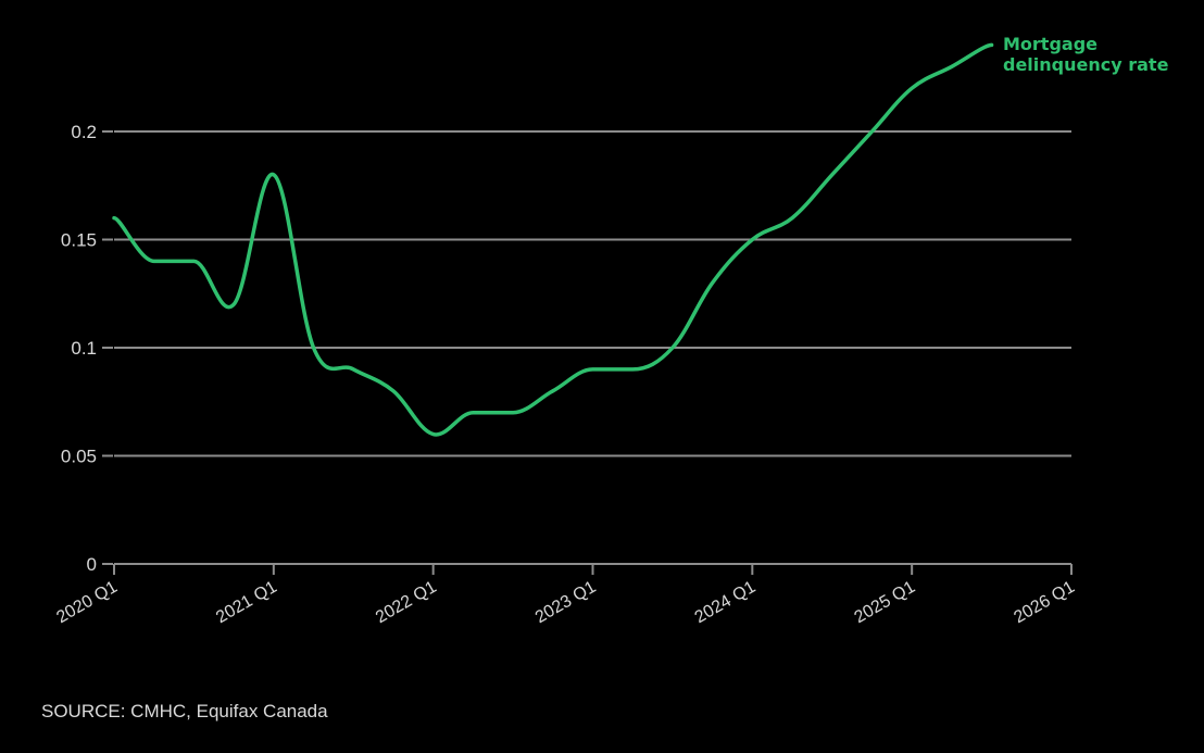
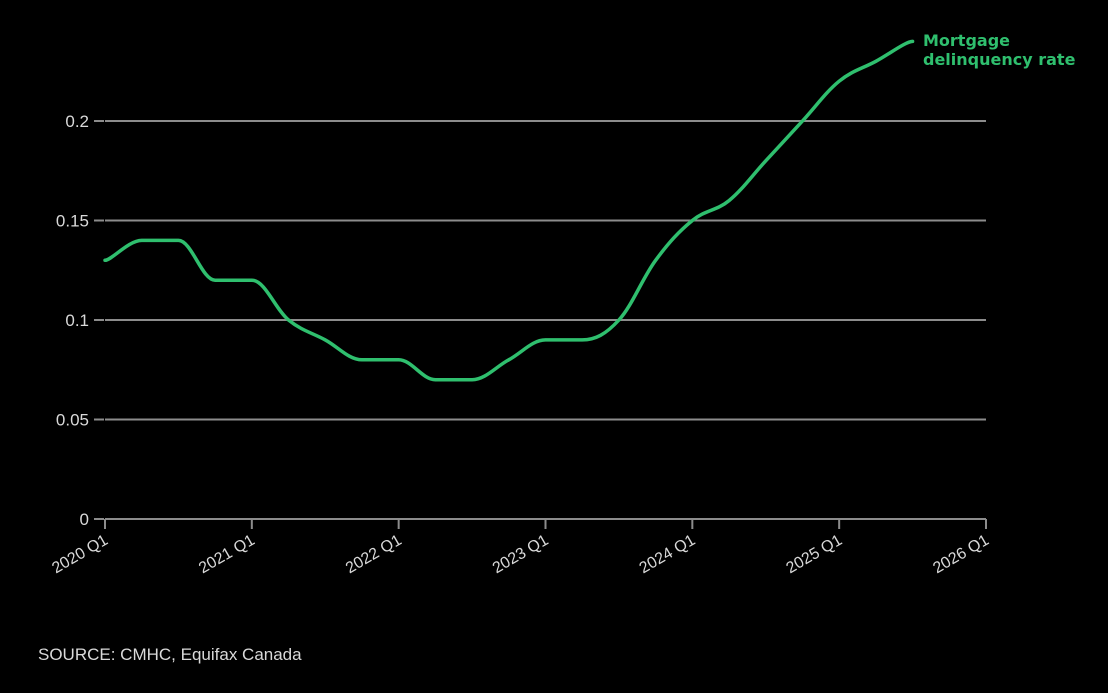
2020 Q1: 0.16 -> 0.13
2021 Q1: 0.18 -> 0.12
2022 Q1: 0.06 -> 0.08
